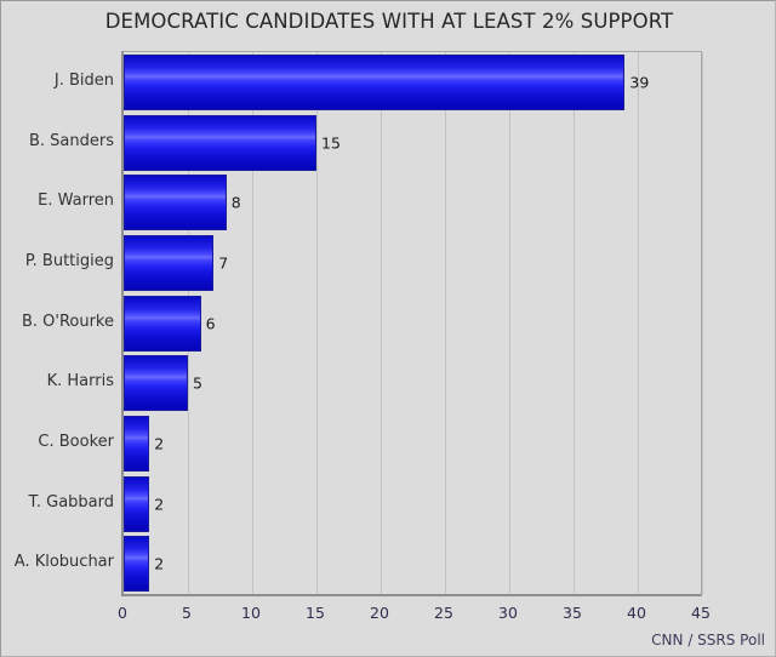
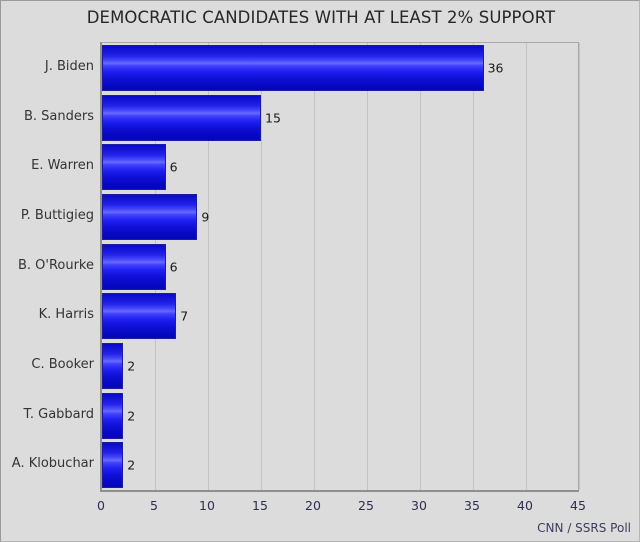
J. Biden: 39 -> 36
E. Warren: 8 -> 6
P. Buttigieg: 7 -> 9
K. Harris: 5 -> 7
